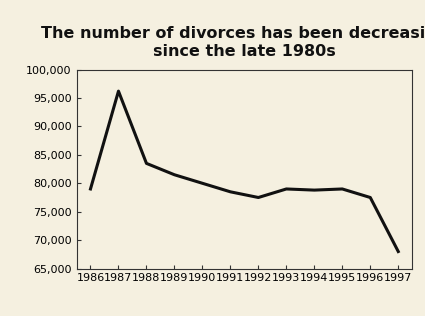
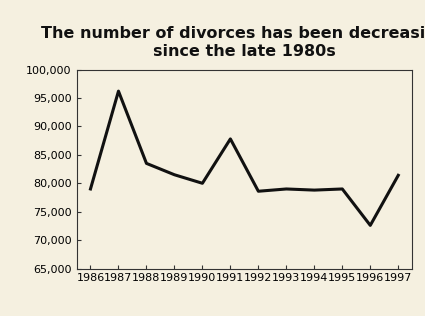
1991: 78,500 -> 87,800
1992: 77,500 -> 78,600
1996: 77,500 -> 72,600
1997: 68,000 -> 81,400
